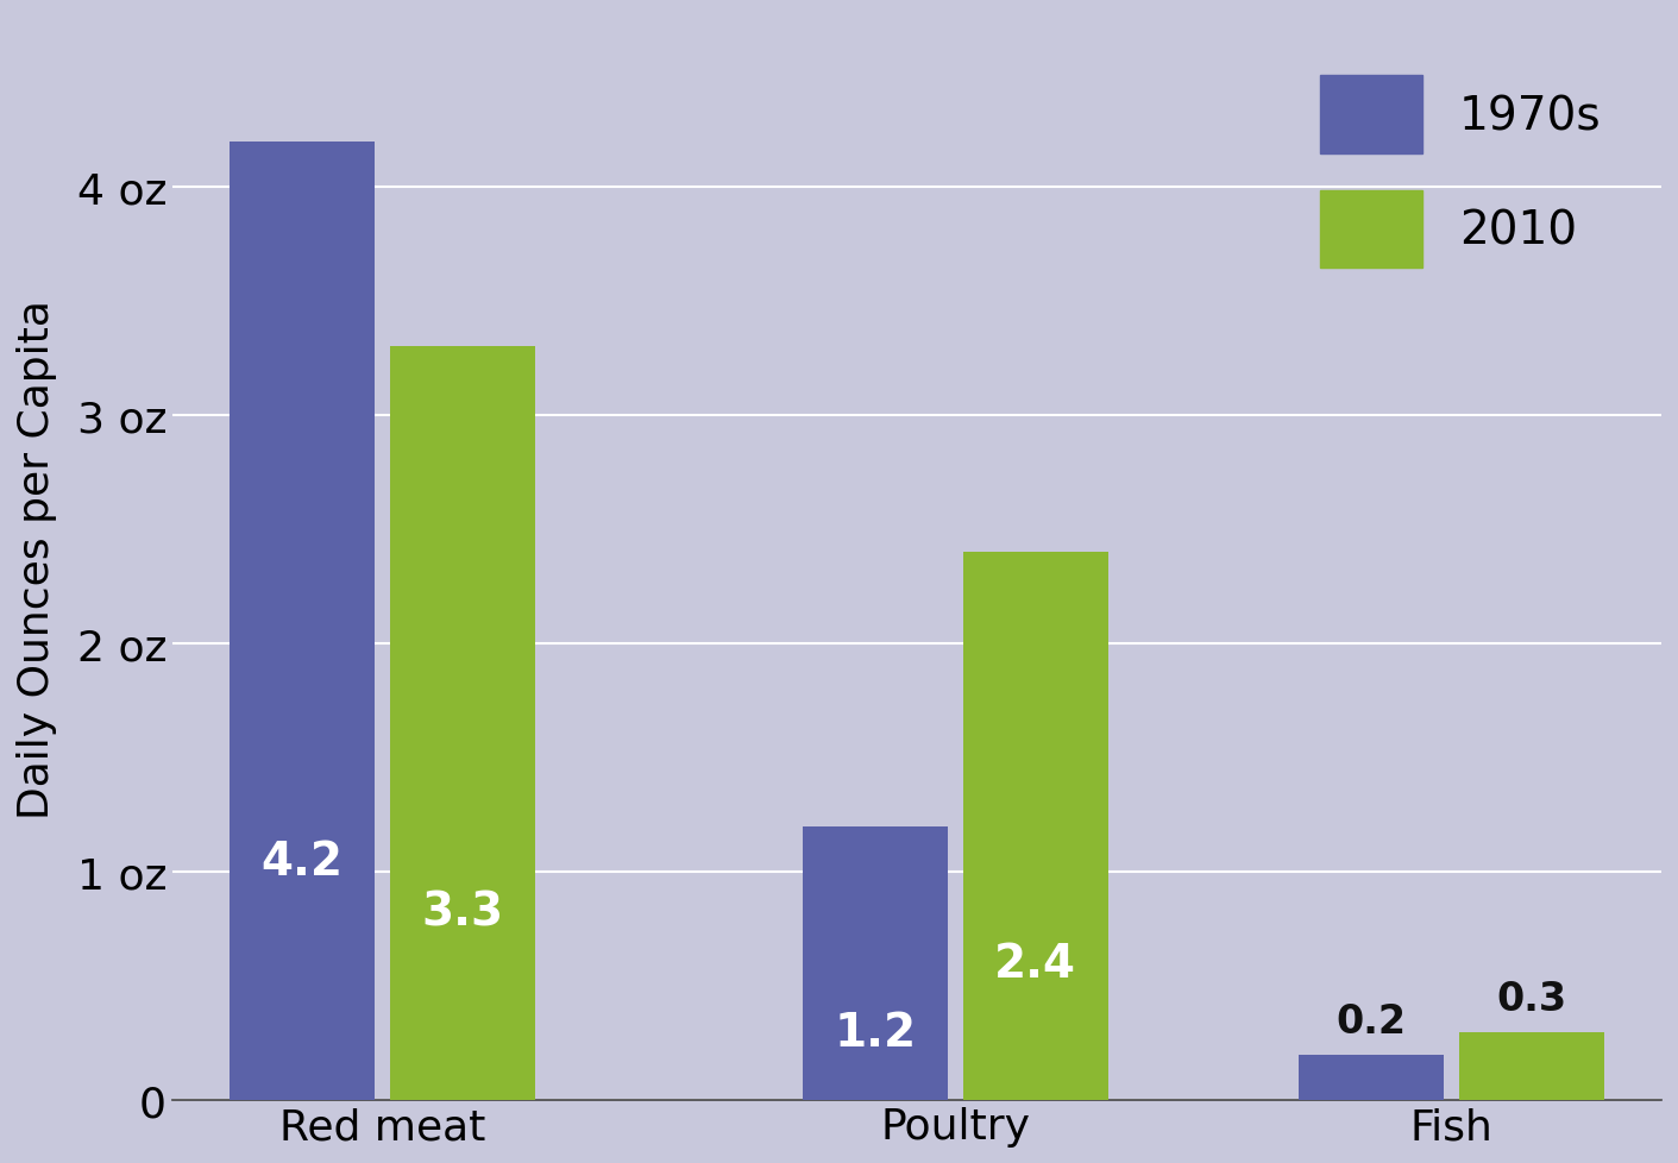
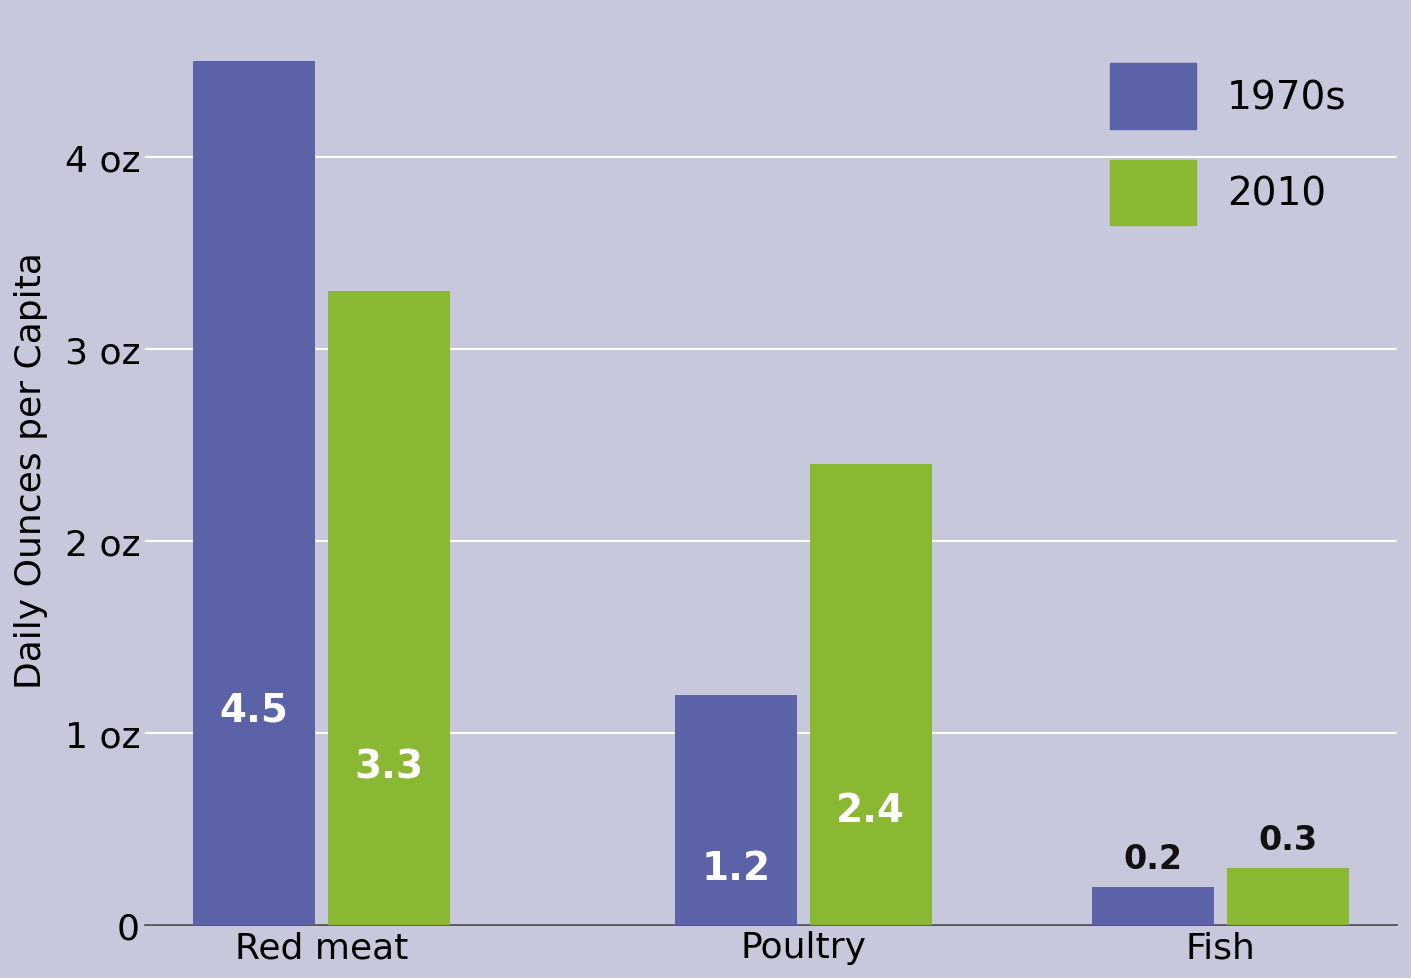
1970s/Red meat: 4.2 -> 4.5
